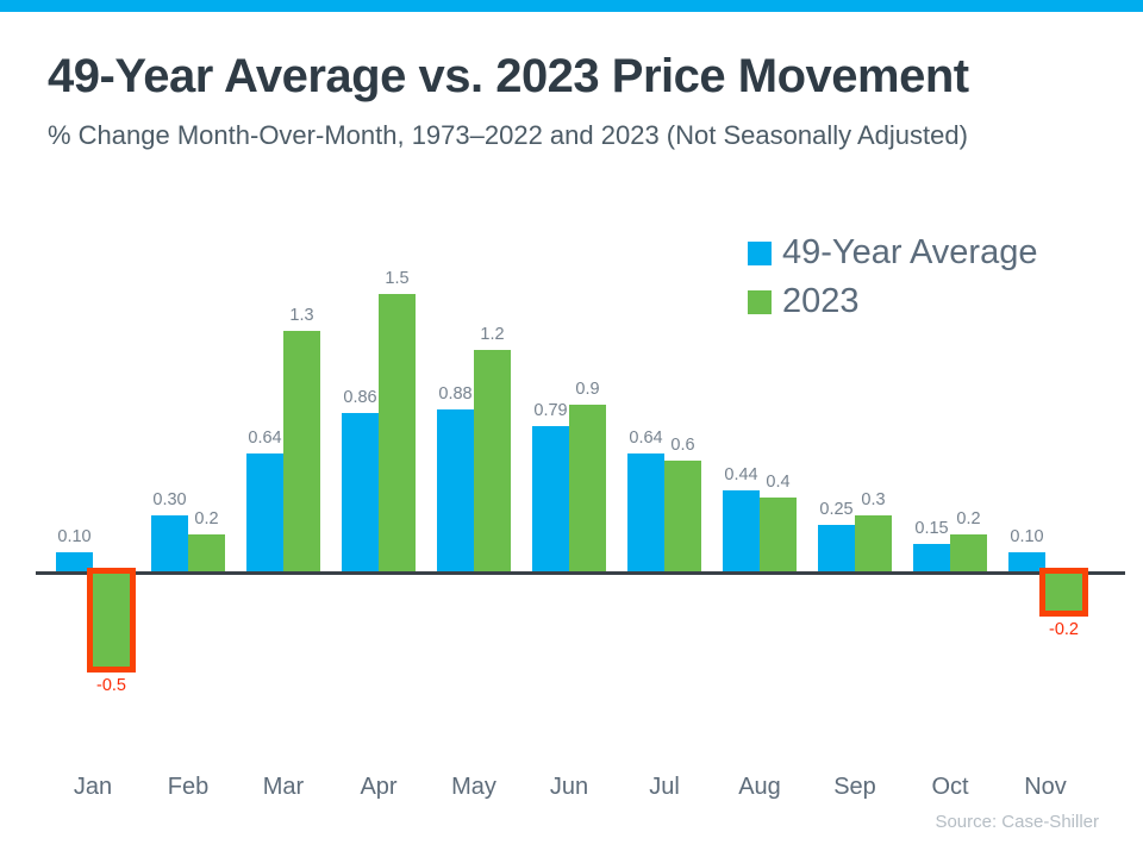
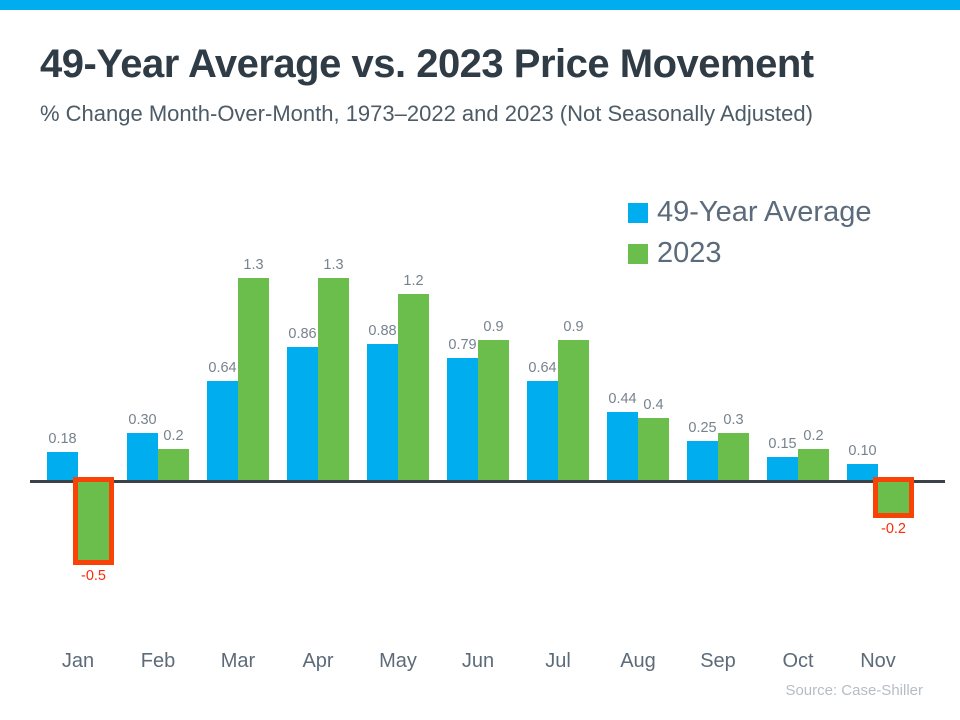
49-Year Average/Jan: 0.10 -> 0.18
2023/Apr: 1.5 -> 1.3
2023/Jul: 0.6 -> 0.9
